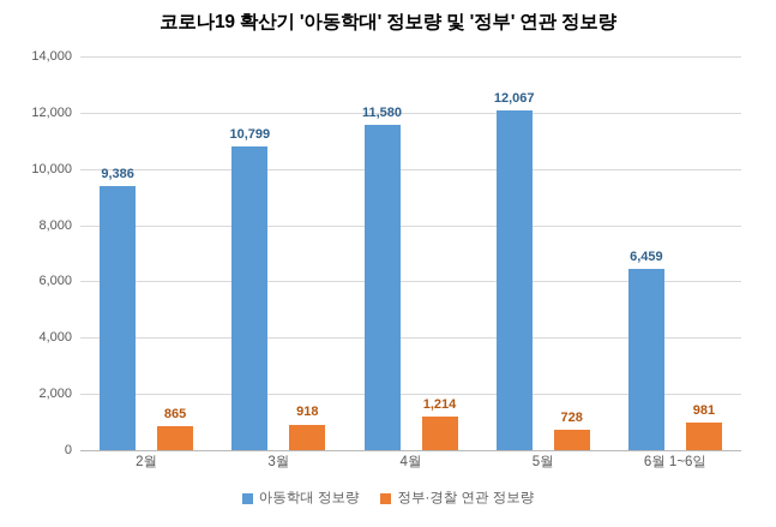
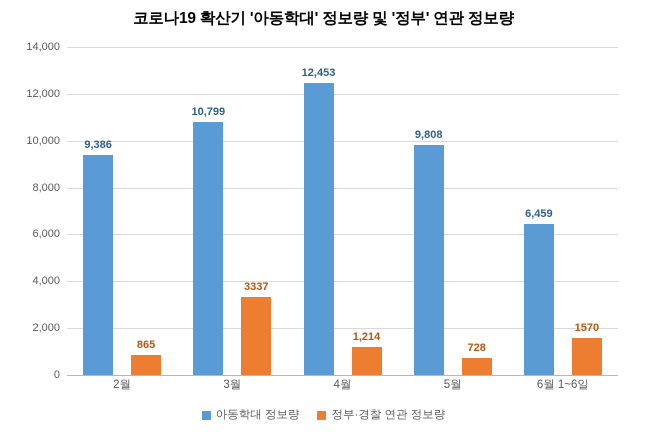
정부·경찰 연관 정보량/3월: 918 -> 3337
아동학대 정보량/4월: 11,580 -> 12,453
아동학대 정보량/5월: 12,067 -> 9,808
정부·경찰 연관 정보량/6월 1~6일: 981 -> 1570
